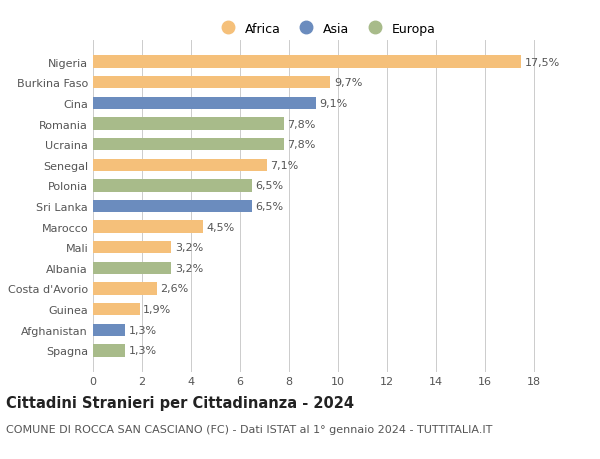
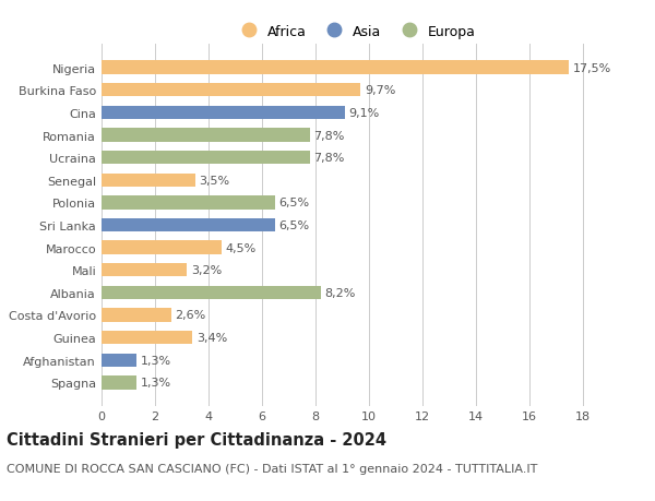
Senegal: 7,1% -> 3,5%
Albania: 3,2% -> 8,2%
Guinea: 1,9% -> 3,4%
